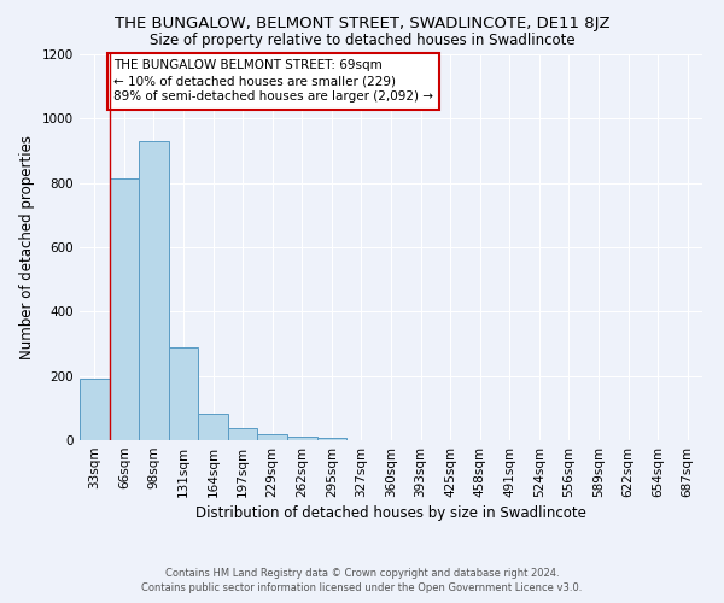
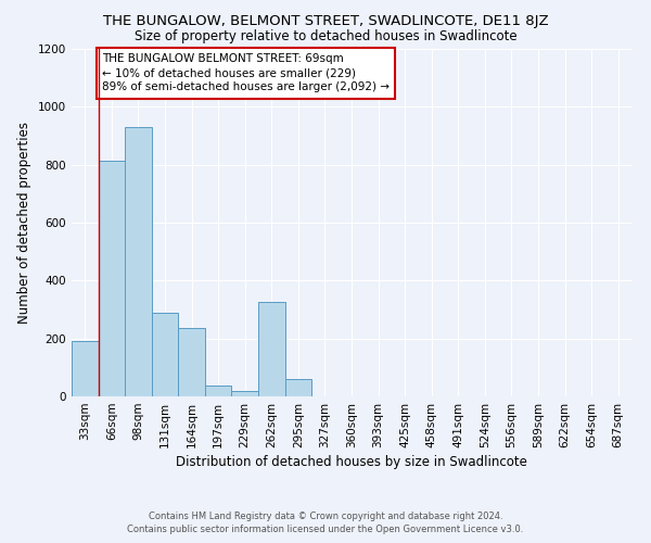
164sqm: 82 -> 235
262sqm: 12 -> 325
295sqm: 8 -> 60
